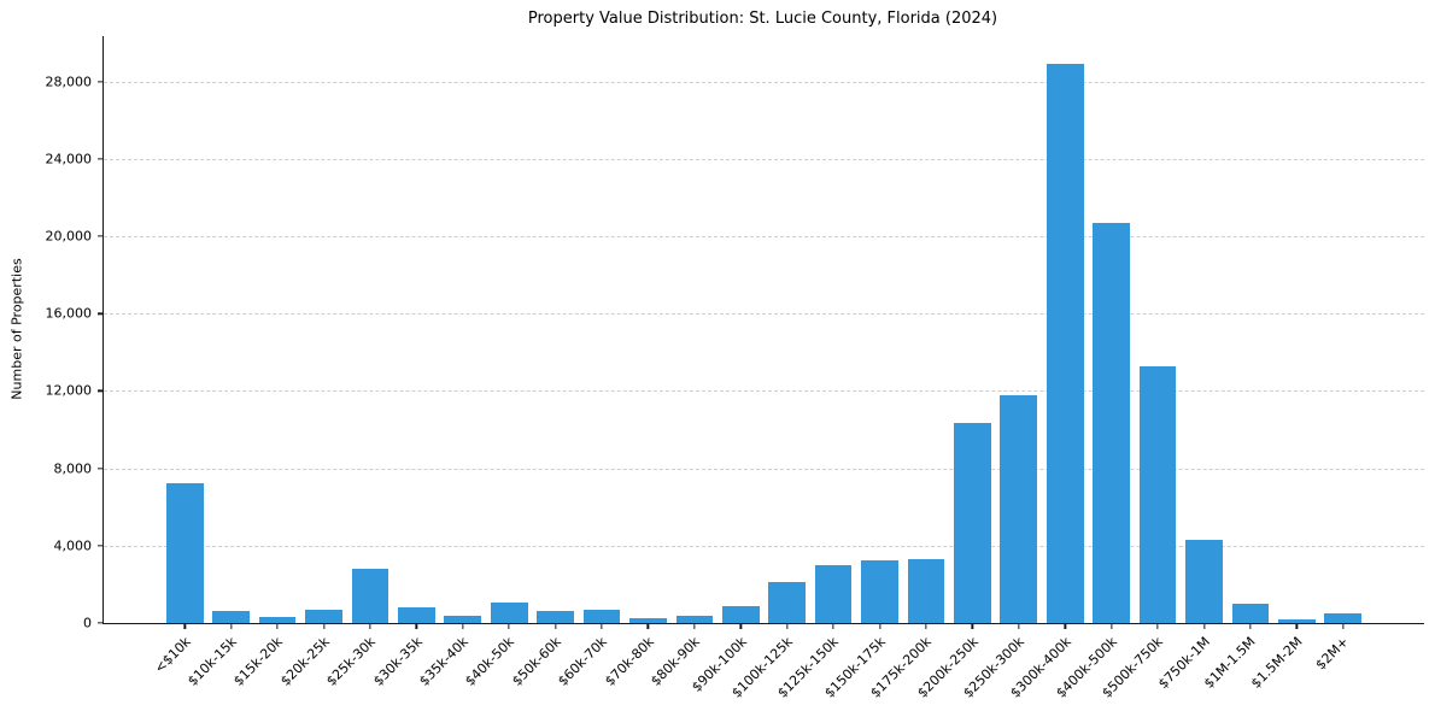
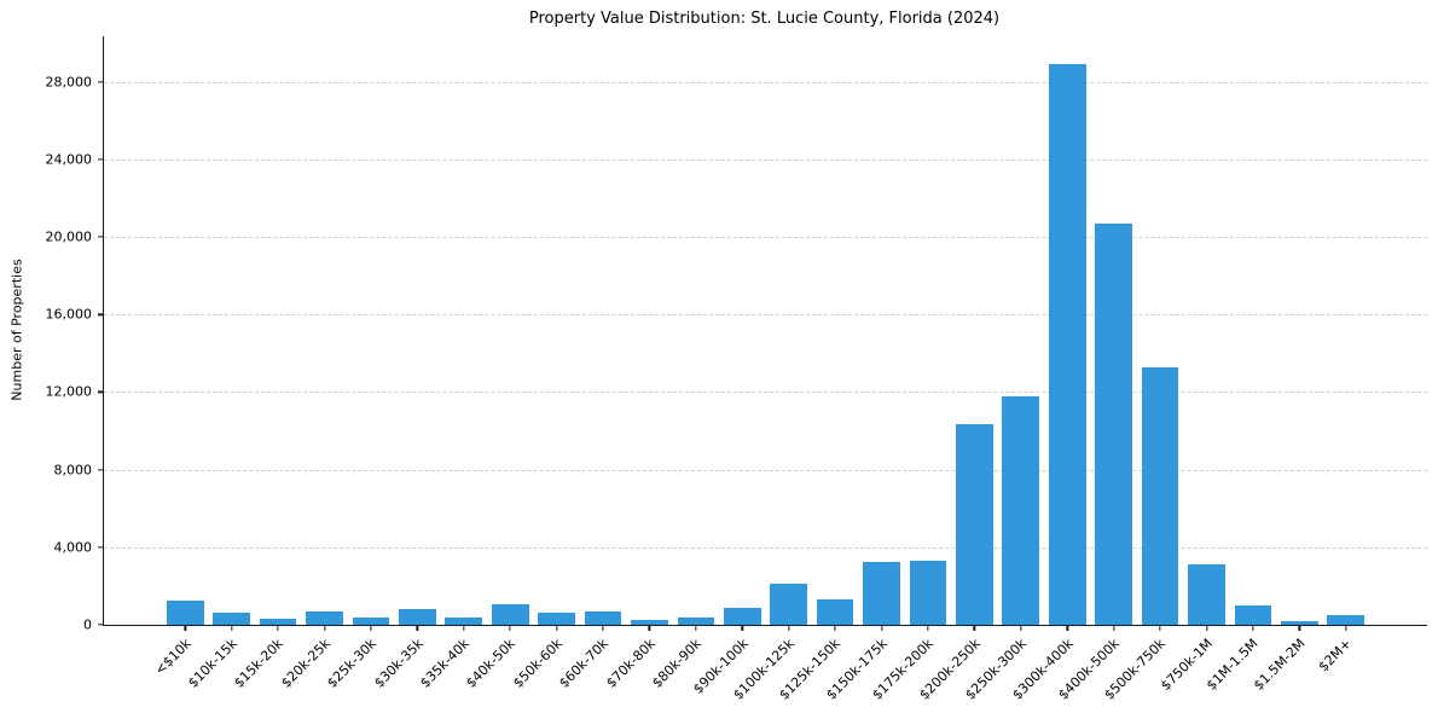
<$10k: 7200 -> 1200
$25k-30k: 2800 -> 400
$125k-150k: 3000 -> 1300
$750k-1M: 4300 -> 3100
